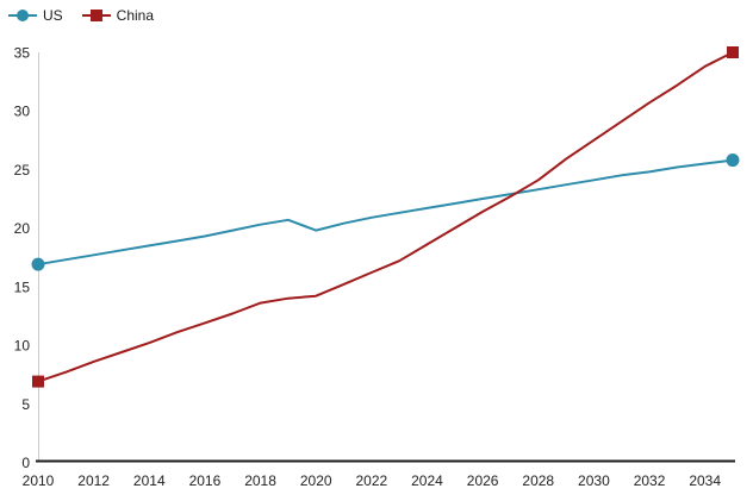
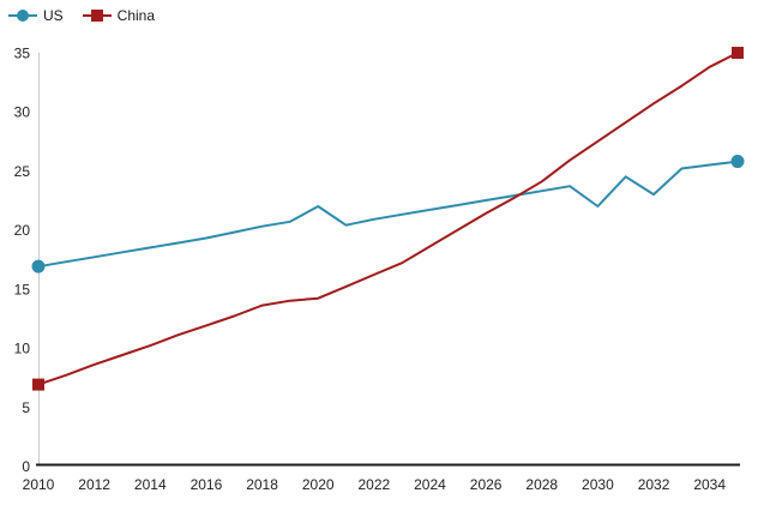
US/2020: 20 -> 22
US/2030: 24 -> 22
US/2032: 25 -> 23
